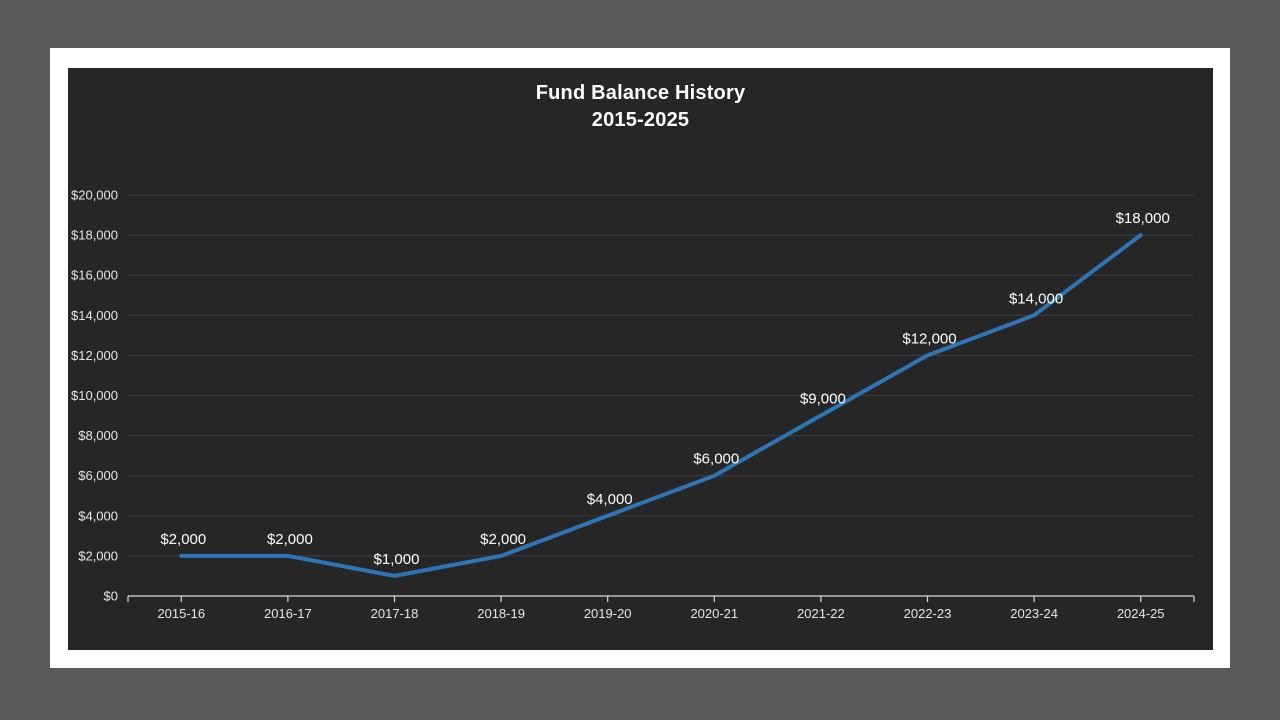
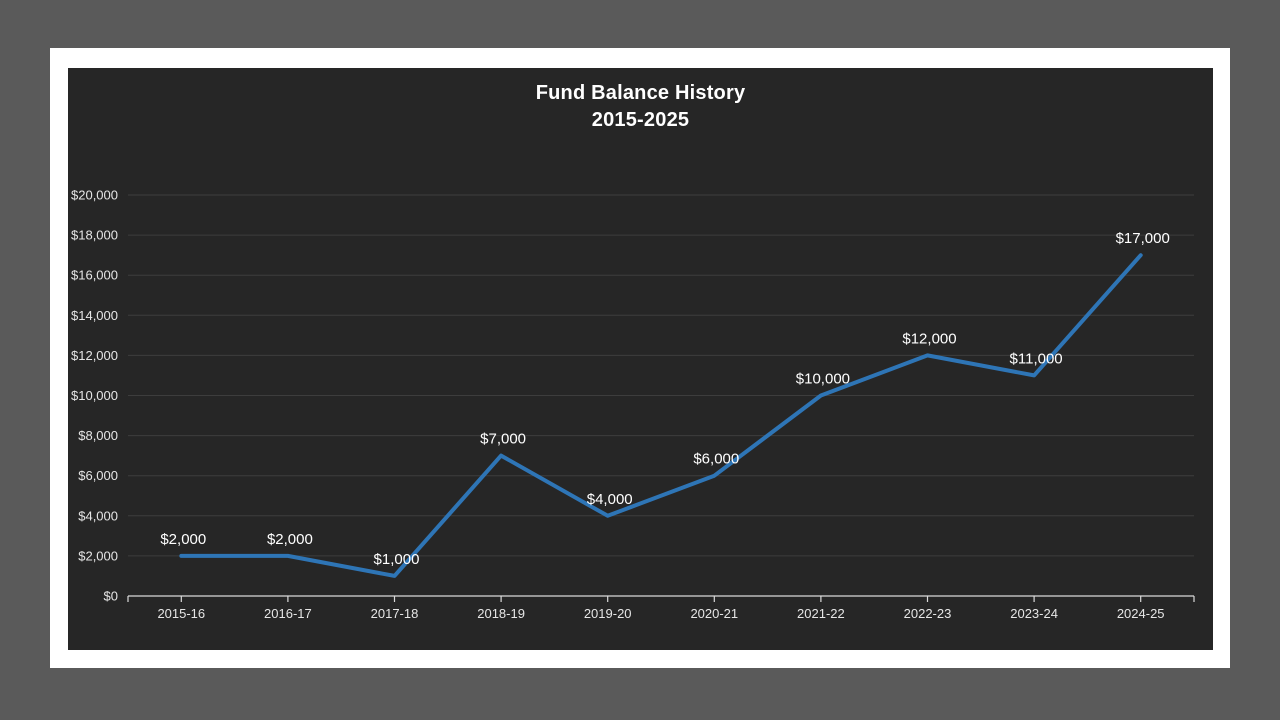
2018-19: $2,000 -> $7,000
2021-22: $9,000 -> $10,000
2023-24: $14,000 -> $11,000
2024-25: $18,000 -> $17,000
